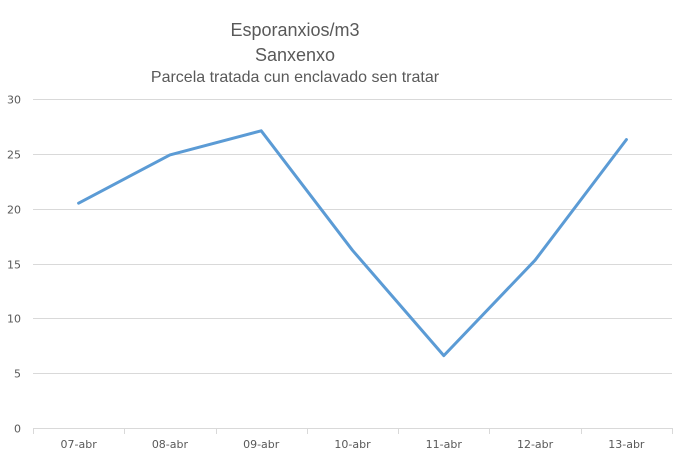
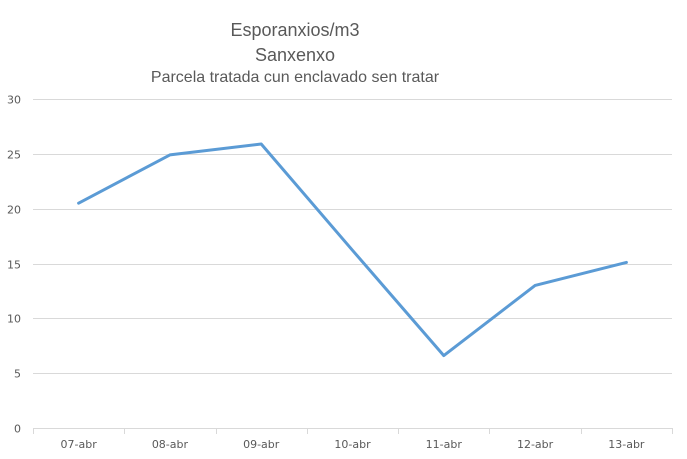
09-abr: 27.1 -> 25.9
12-abr: 15.3 -> 13.0
13-abr: 26.3 -> 15.1
